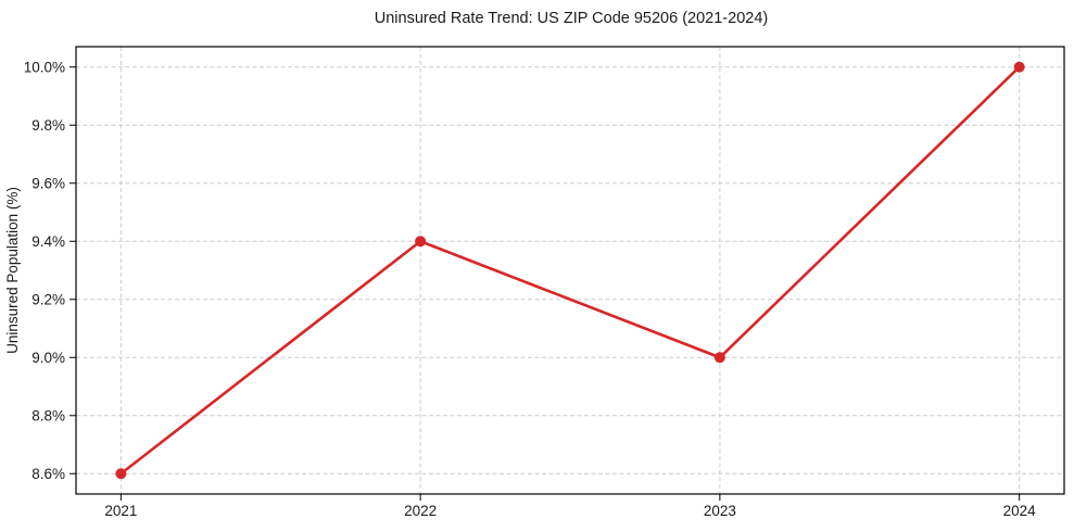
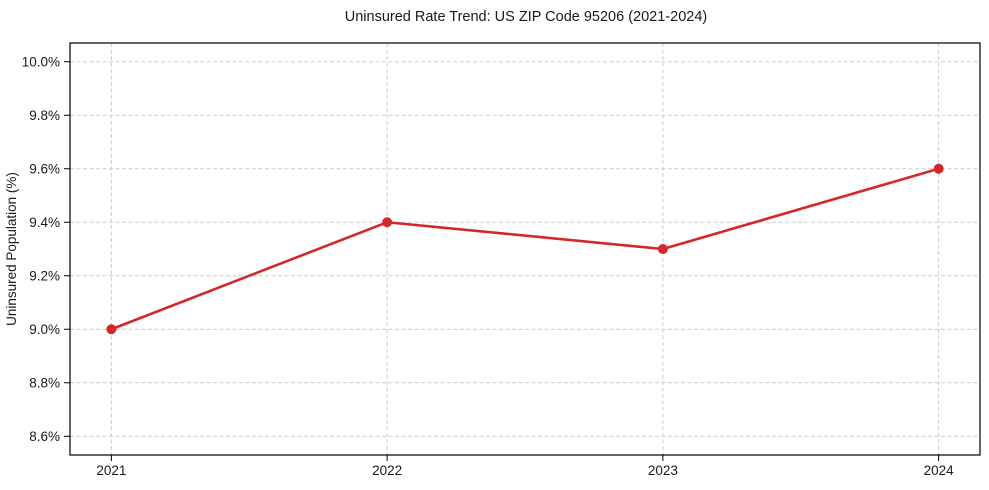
2021: 8.6% -> 9.0%
2023: 9.0% -> 9.3%
2024: 10.0% -> 9.6%
